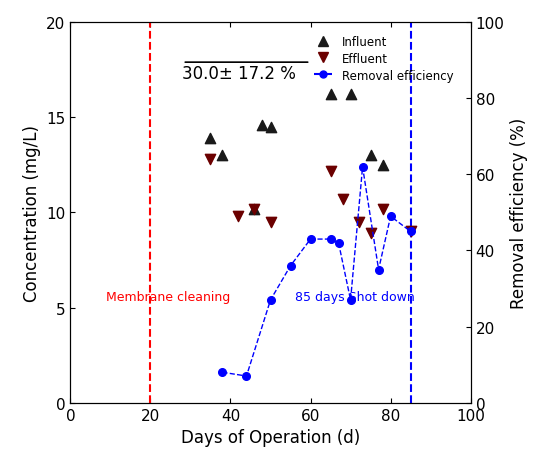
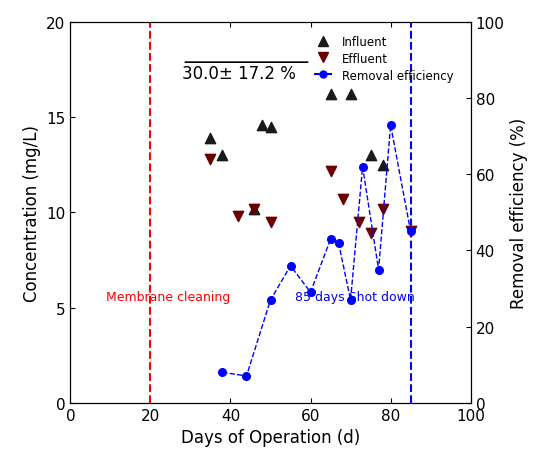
Removal efficiency/60: 43 -> 29
Removal efficiency/80: 49 -> 73
